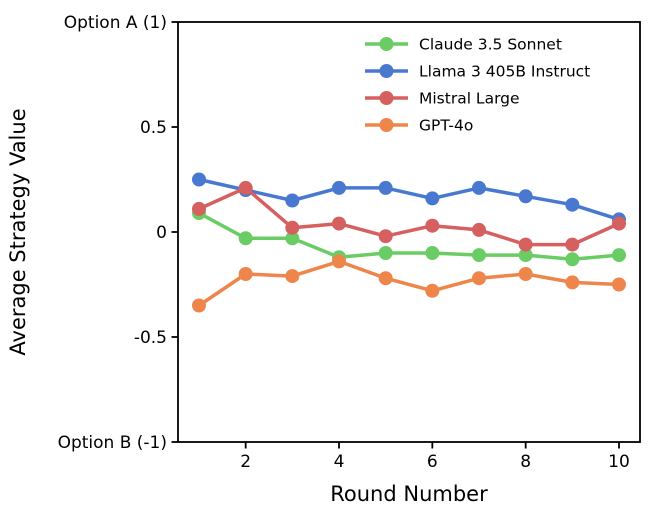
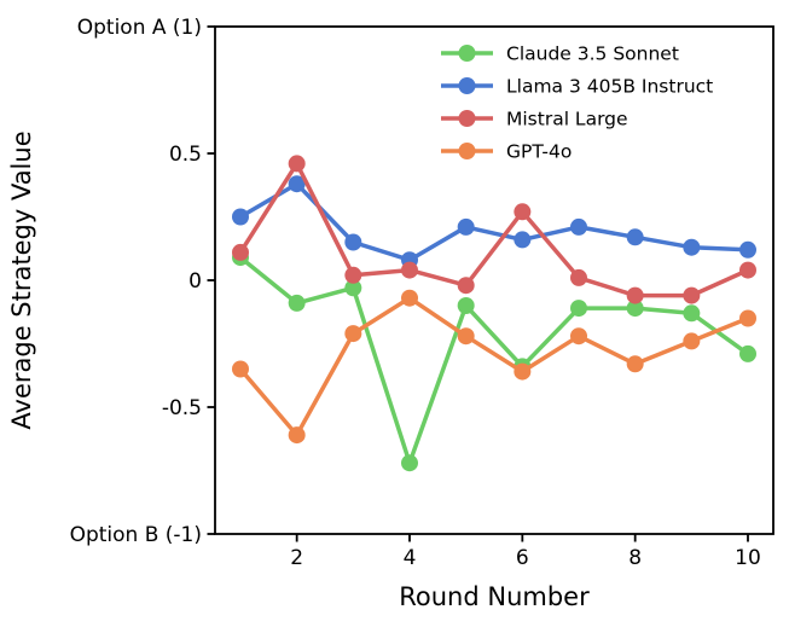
Claude 3.5 Sonnet/2: -0.03 -> -0.09
Llama 3 405B Instruct/2: 0.20 -> 0.38
Mistral Large/2: 0.21 -> 0.46
GPT-4o/2: -0.20 -> -0.61
Claude 3.5 Sonnet/4: -0.12 -> -0.72
Llama 3 405B Instruct/4: 0.21 -> 0.08
GPT-4o/4: -0.14 -> -0.07
Claude 3.5 Sonnet/6: -0.10 -> -0.34
Mistral Large/6: 0.03 -> 0.27
GPT-4o/6: -0.28 -> -0.36
GPT-4o/8: -0.20 -> -0.33
Claude 3.5 Sonnet/10: -0.11 -> -0.29
Llama 3 405B Instruct/10: 0.06 -> 0.12
GPT-4o/10: -0.25 -> -0.15
